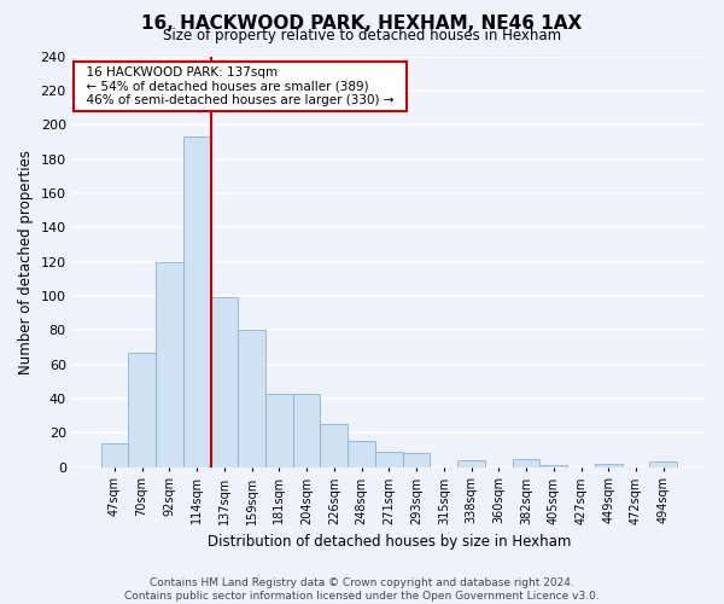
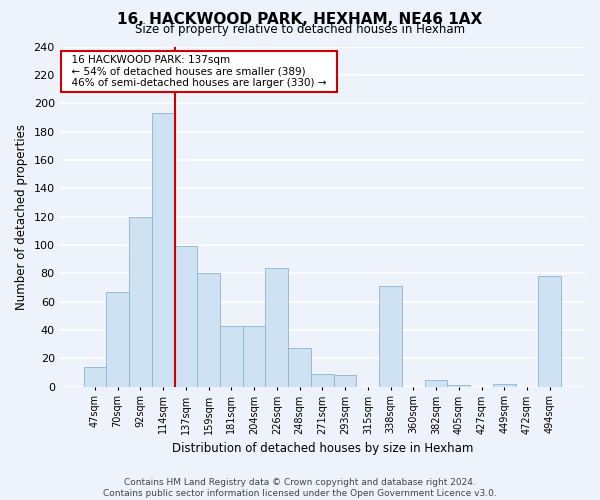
226sqm: 25 -> 84
248sqm: 15 -> 27
338sqm: 4 -> 71
494sqm: 3 -> 78
